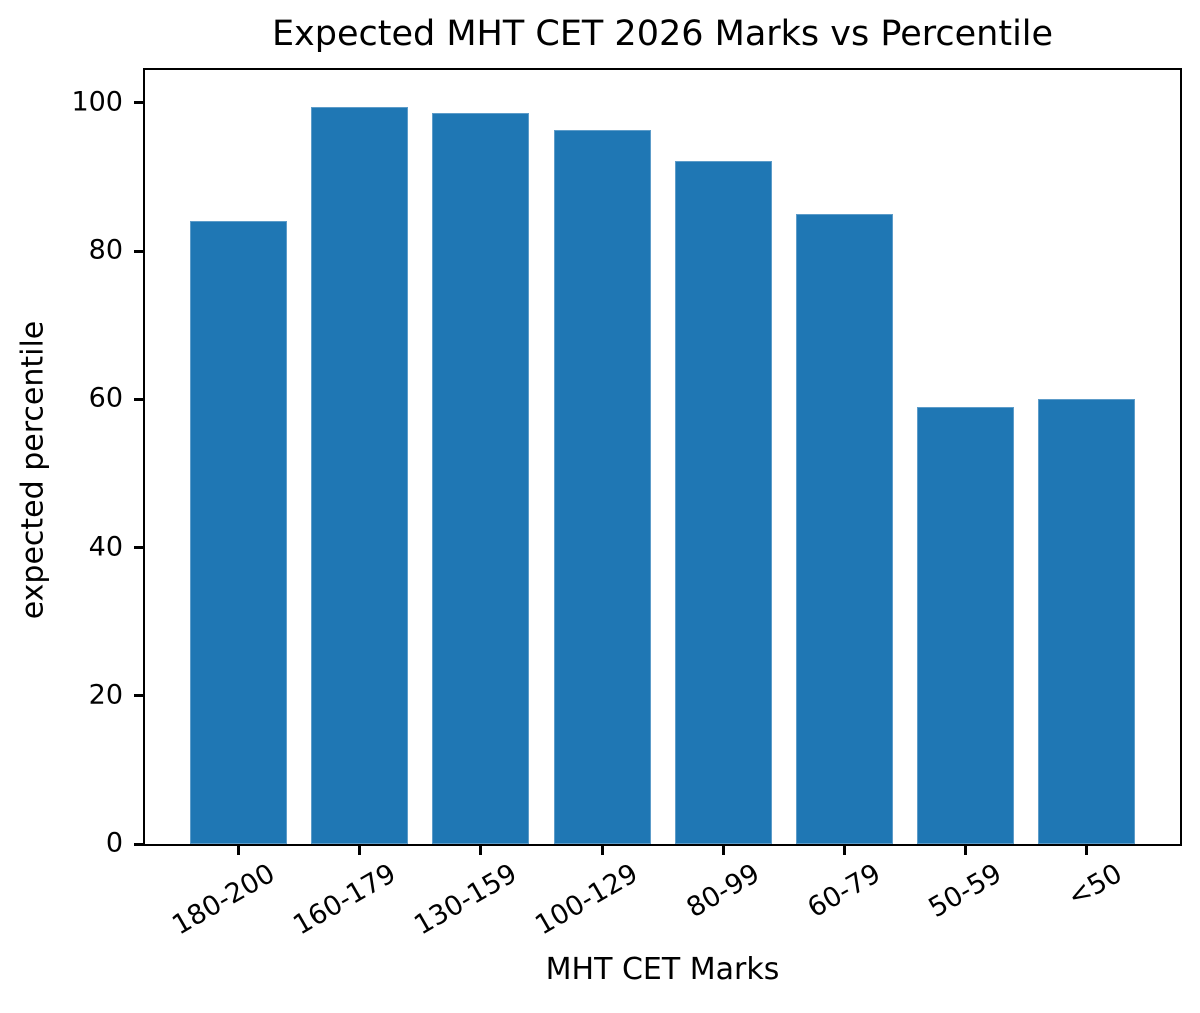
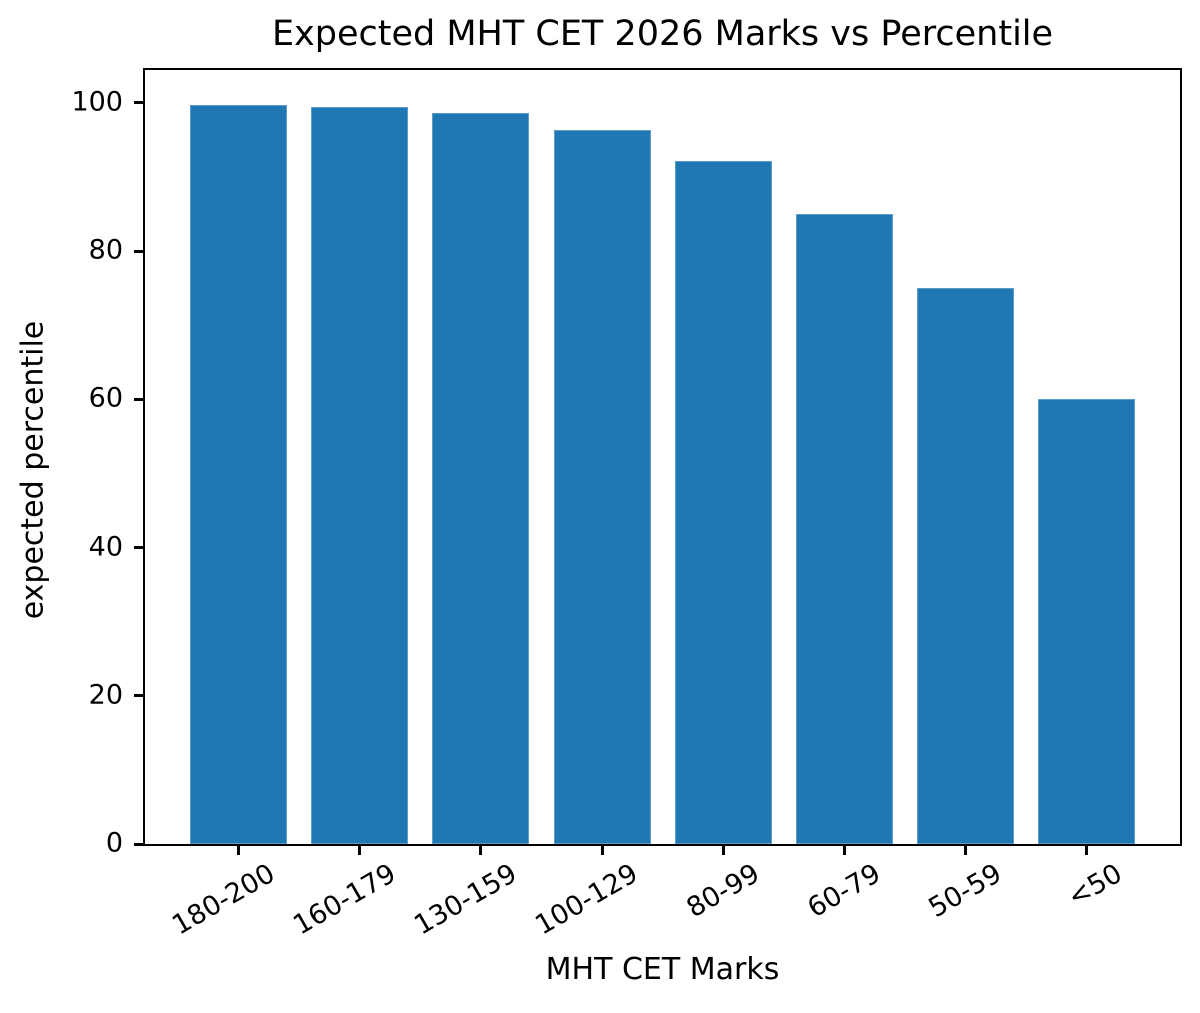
180-200: 84 -> 100
50-59: 59 -> 75
